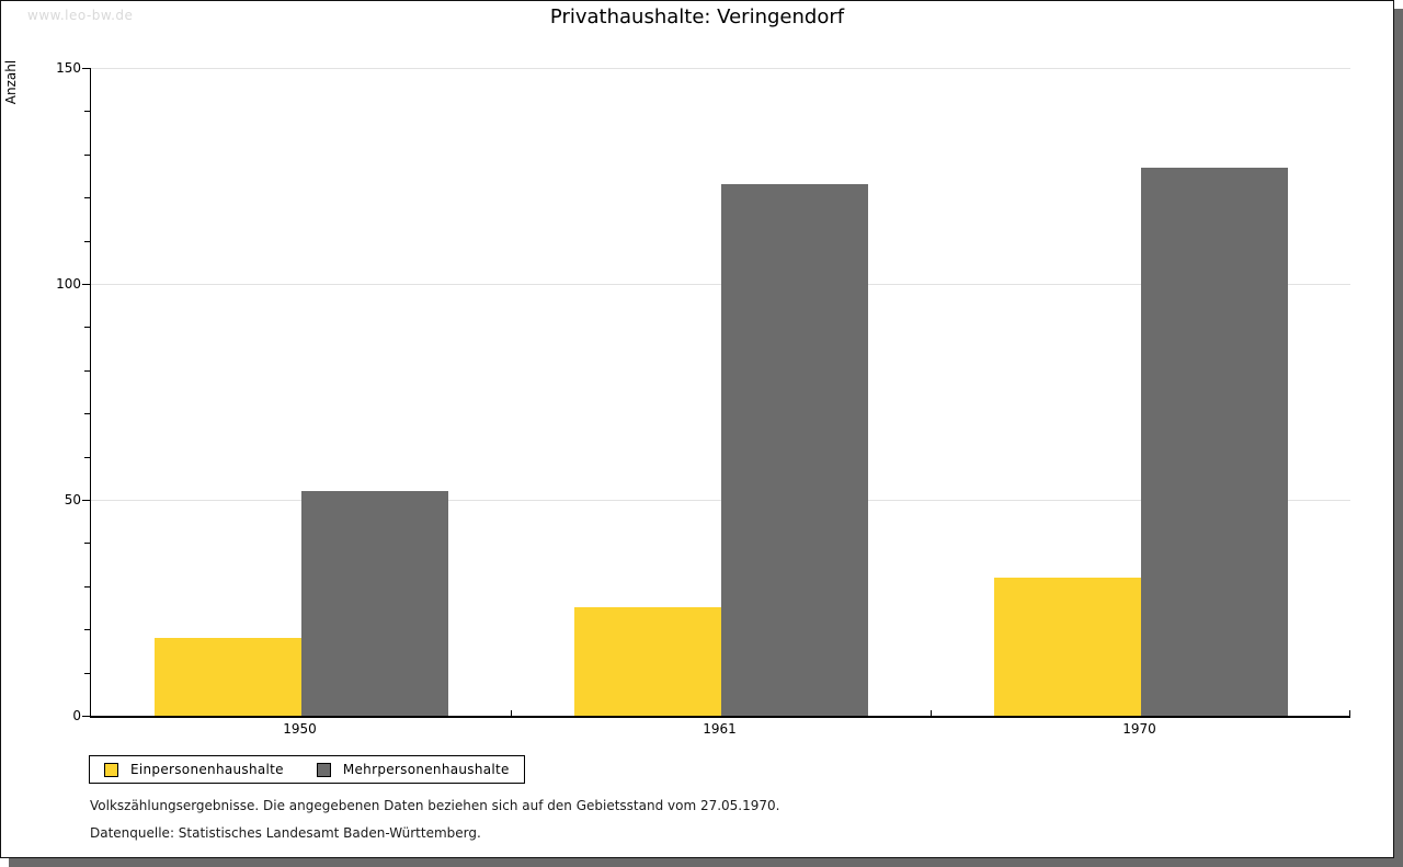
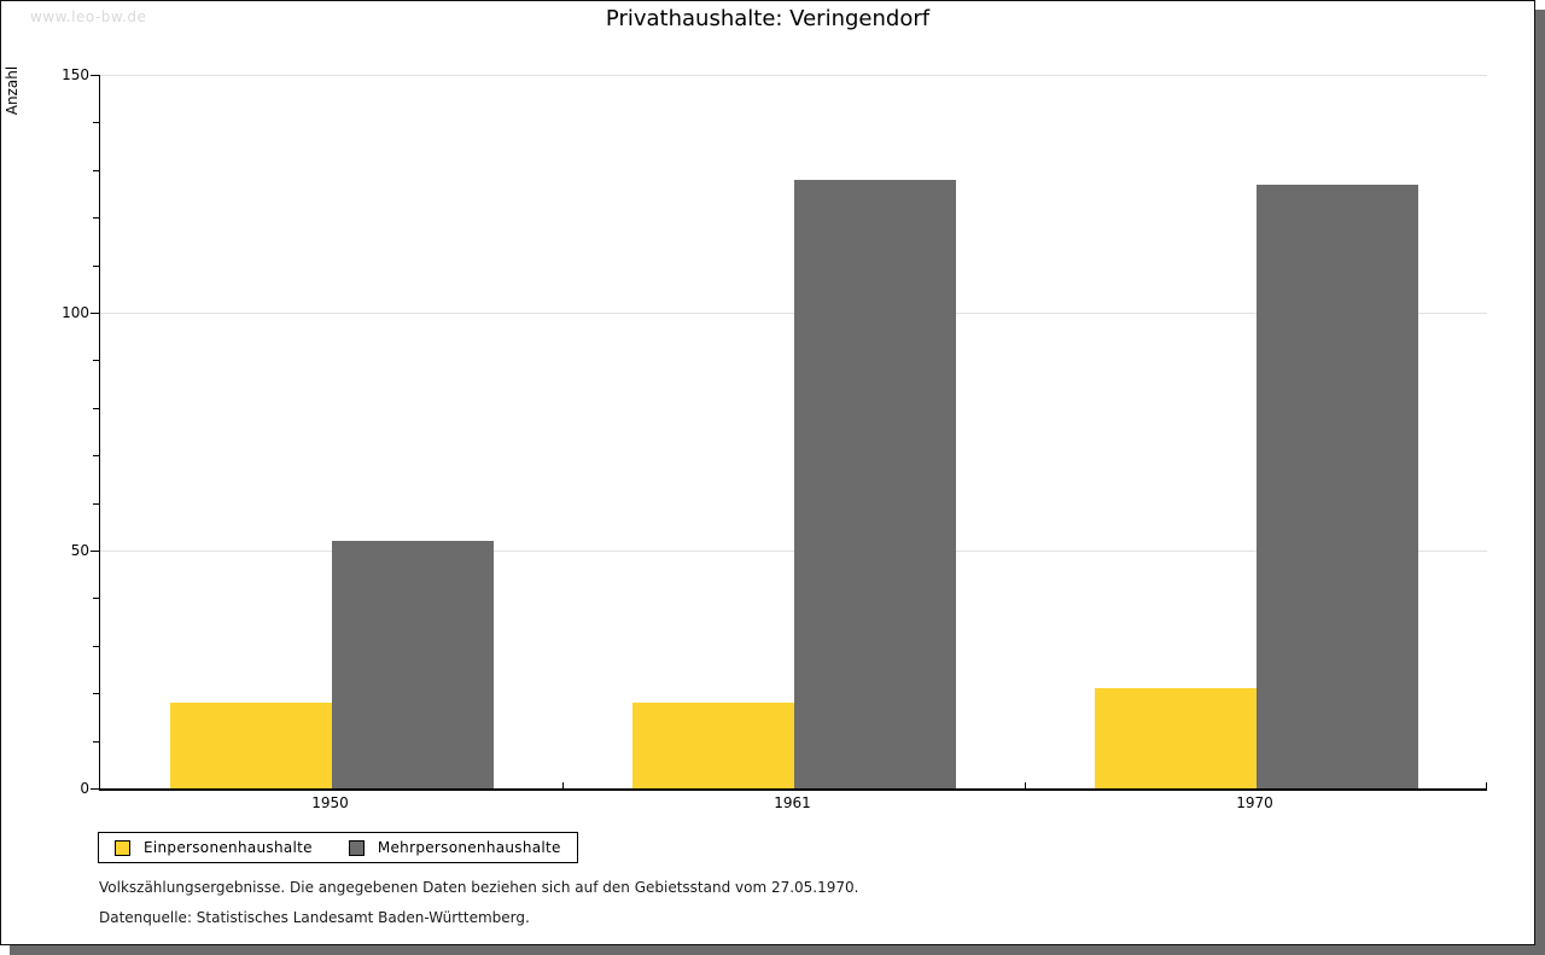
Einpersonenhaushalte/1961: 25 -> 18
Mehrpersonenhaushalte/1961: 123 -> 128
Einpersonenhaushalte/1970: 32 -> 21
